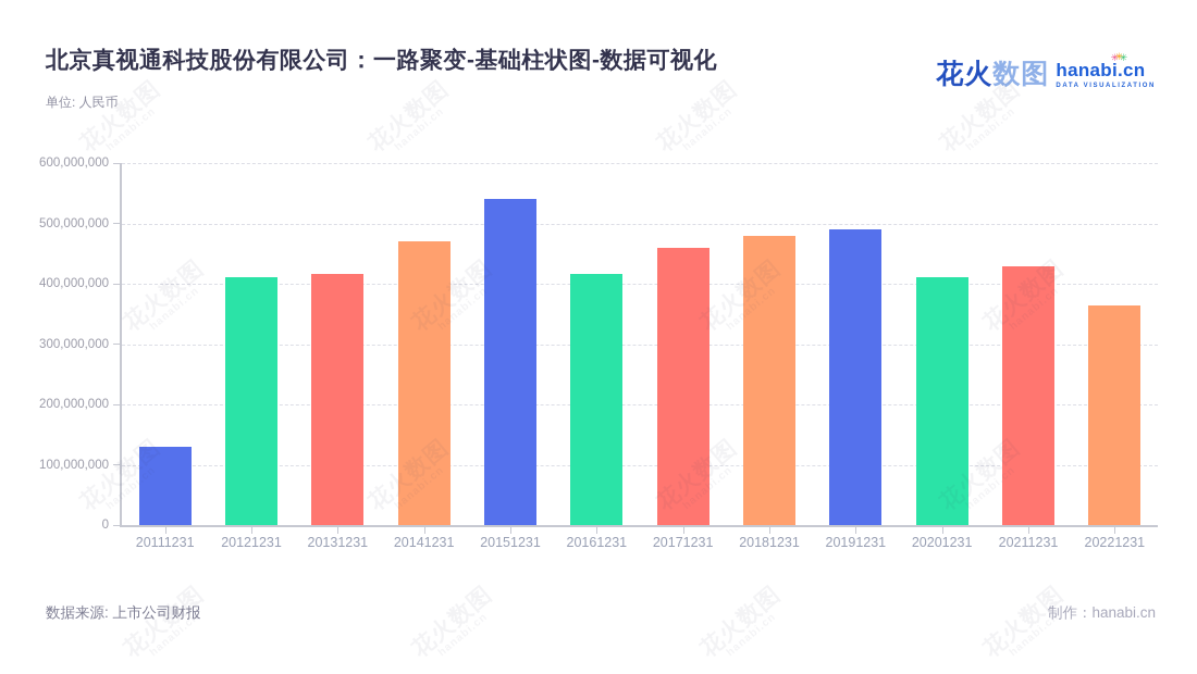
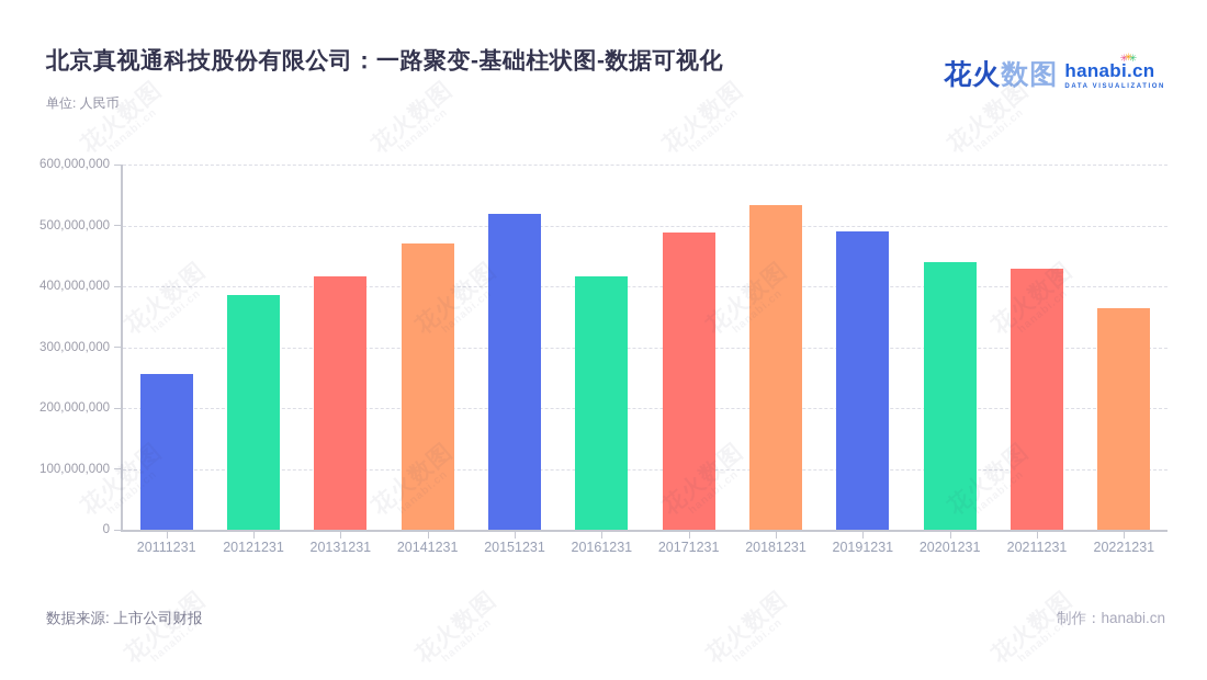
20111231: 130000000 -> 260000000
20121231: 410000000 -> 390000000
20151231: 540000000 -> 520000000
20171231: 460000000 -> 490000000
20181231: 480000000 -> 530000000
20201231: 410000000 -> 440000000
